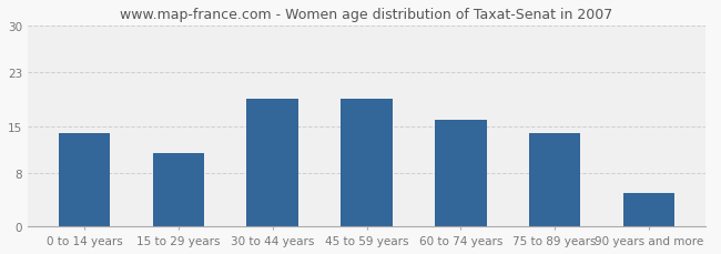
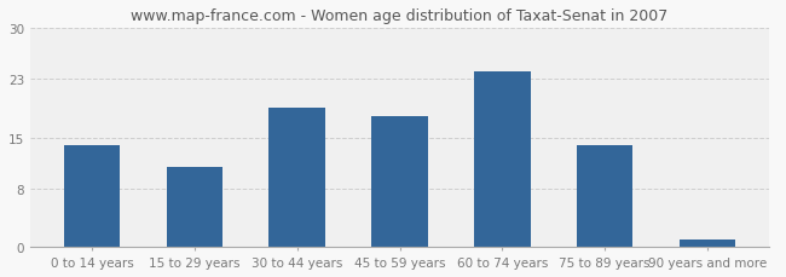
45 to 59 years: 19 -> 18
60 to 74 years: 16 -> 24
90 years and more: 5 -> 1
